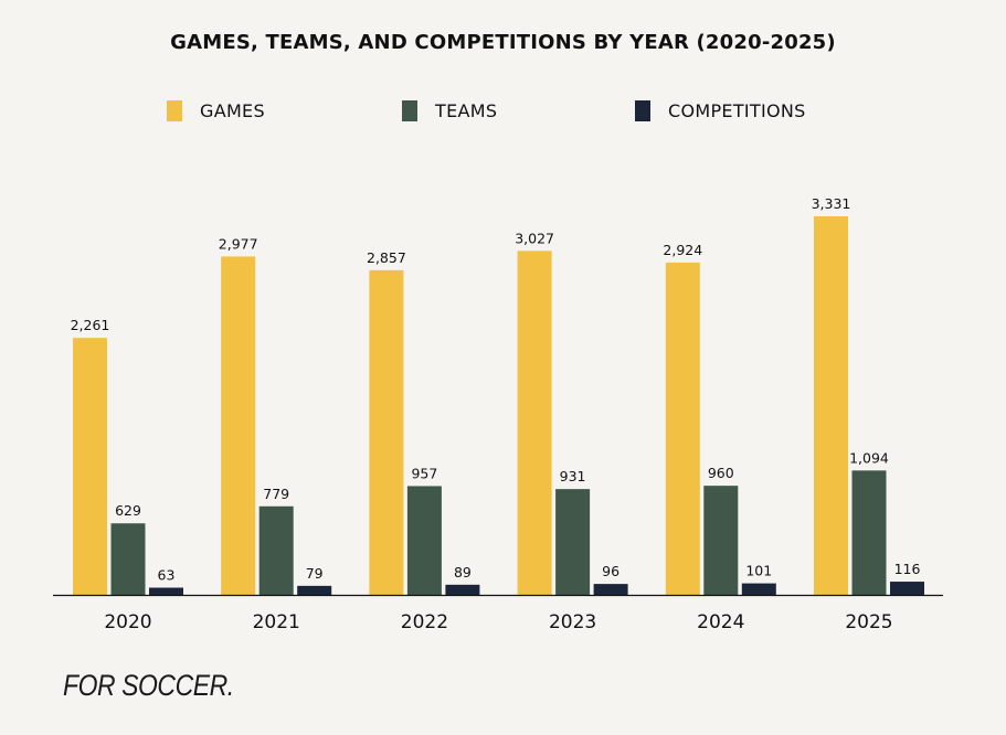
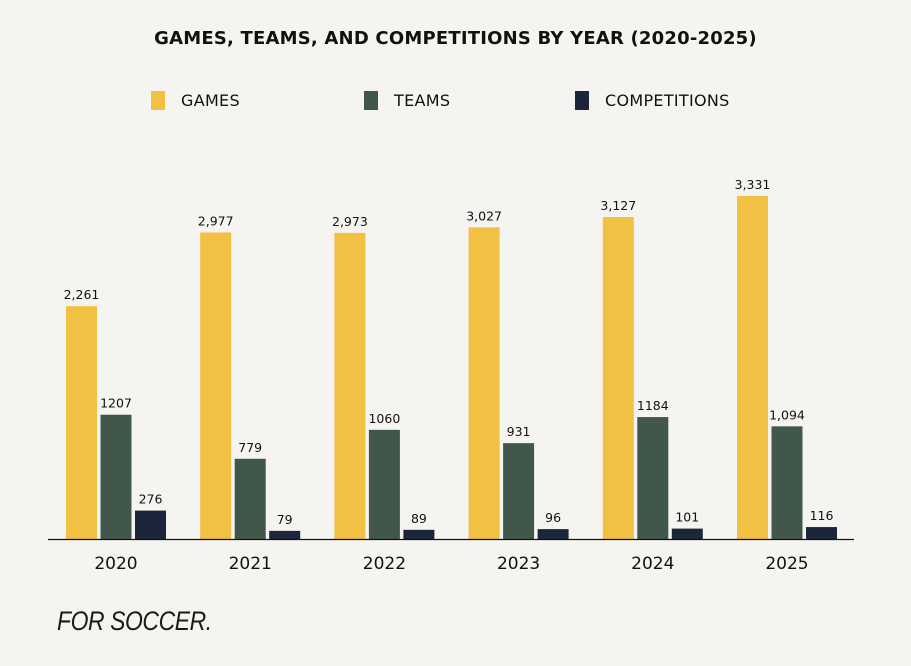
TEAMS/2020: 629 -> 1207
COMPETITIONS/2020: 63 -> 276
GAMES/2022: 2,857 -> 2,973
TEAMS/2022: 957 -> 1060
GAMES/2024: 2,924 -> 3,127
TEAMS/2024: 960 -> 1184
